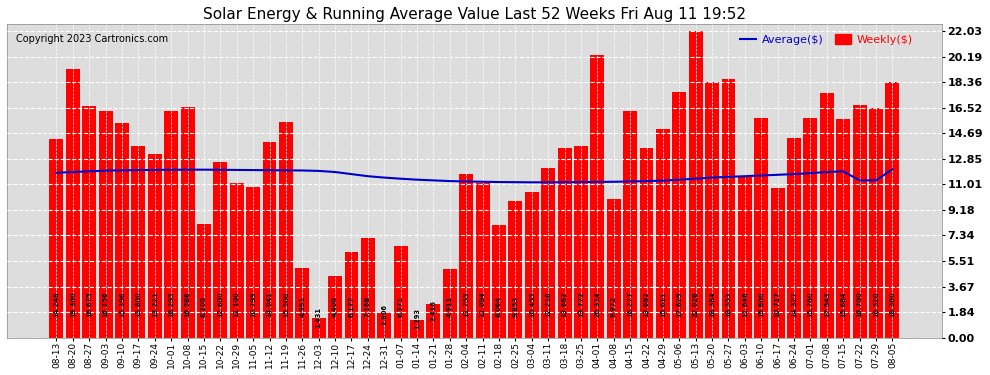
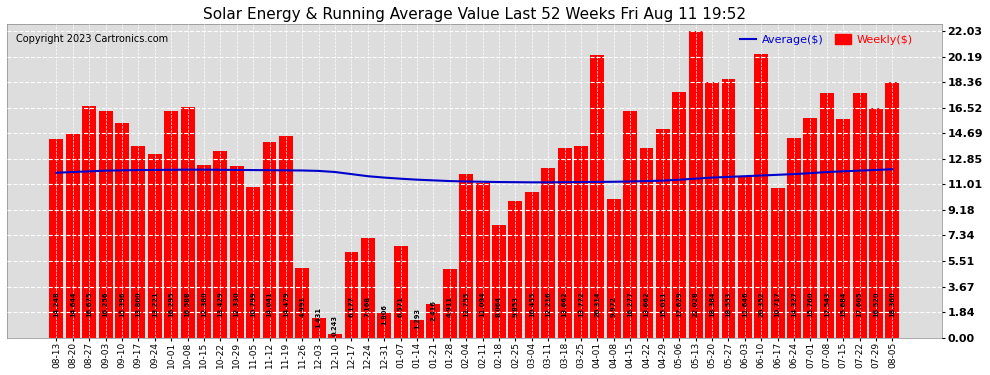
Weekly($)/08-20: 19.3 -> 14.6
Weekly($)/10-15: 8.2 -> 12.4
Weekly($)/10-22: 12.6 -> 13.4
Weekly($)/10-29: 11.1 -> 12.3
Weekly($)/11-19: 15.5 -> 14.5
Weekly($)/12-10: 4.4 -> 0.2
Weekly($)/06-10: 15.8 -> 20.4
Weekly($)/07-22: 16.7 -> 17.6
Average($)/07-22: 11.3 -> 12.0
Average($)/07-29: 11.3 -> 12.1
